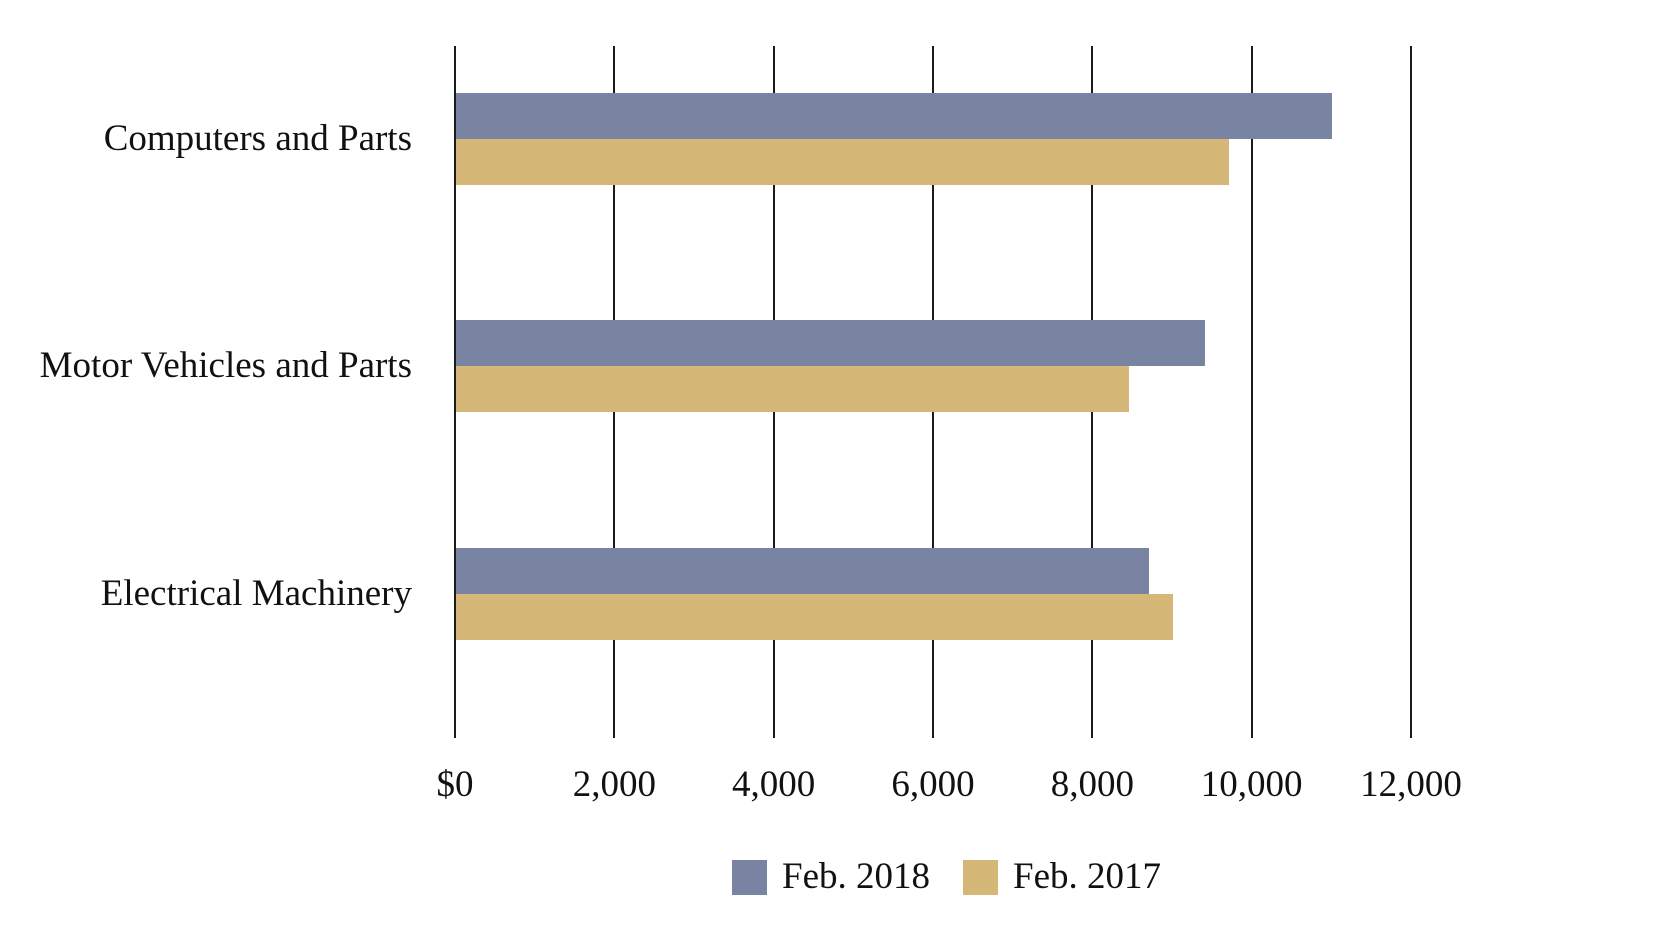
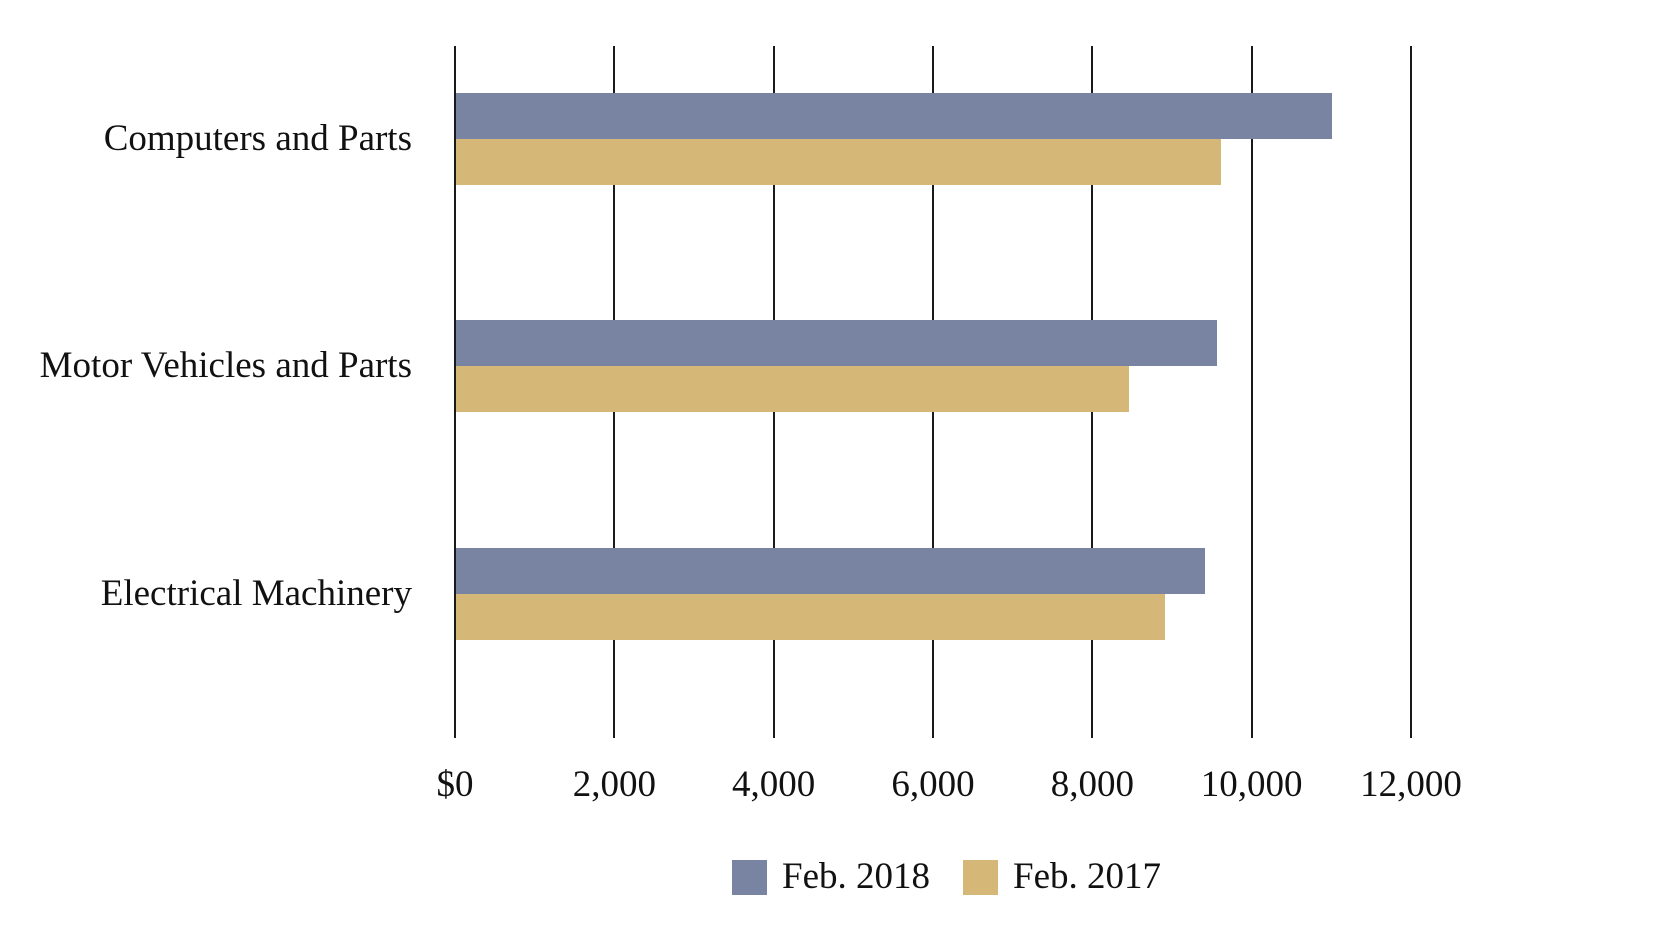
Feb. 2017/Computers and Parts: 9700 -> 9600
Feb. 2018/Motor Vehicles and Parts: 9400 -> 9600
Feb. 2018/Electrical Machinery: 8700 -> 9400
Feb. 2017/Electrical Machinery: 9000 -> 8900
